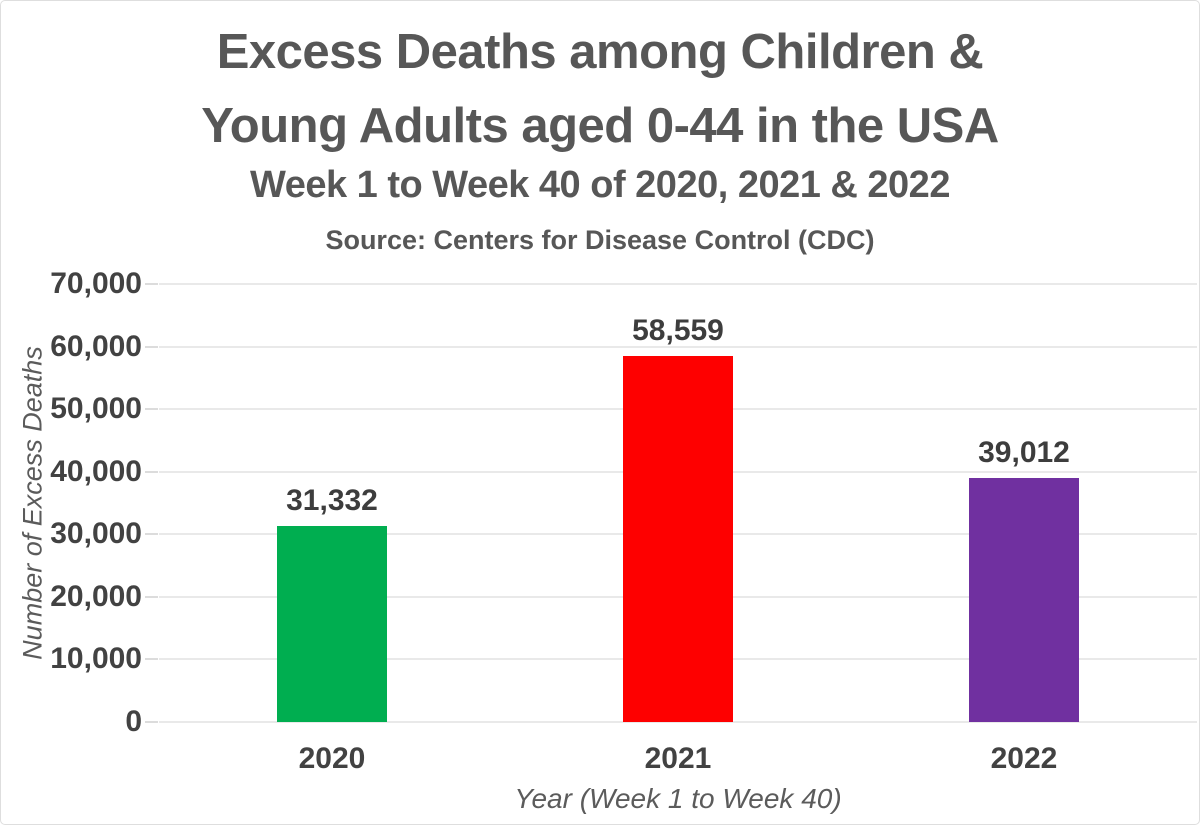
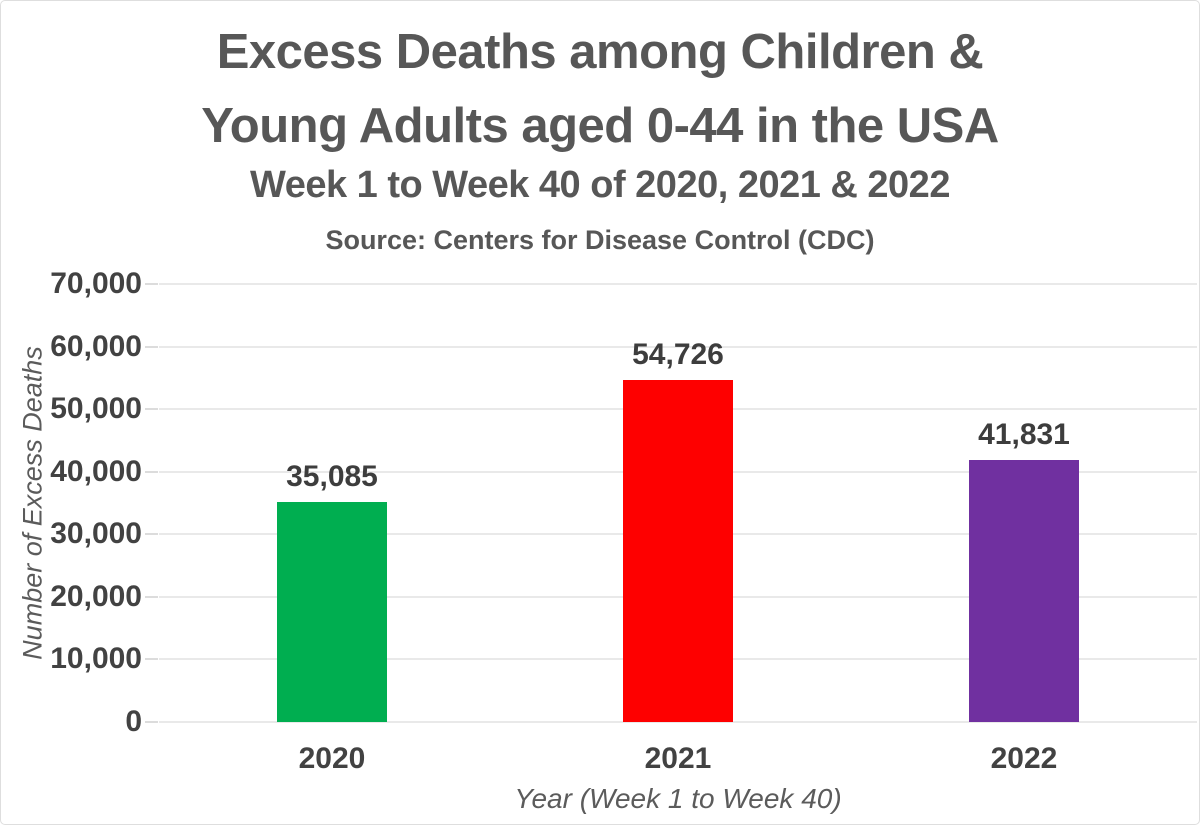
2020: 31,332 -> 35,085
2021: 58,559 -> 54,726
2022: 39,012 -> 41,831
